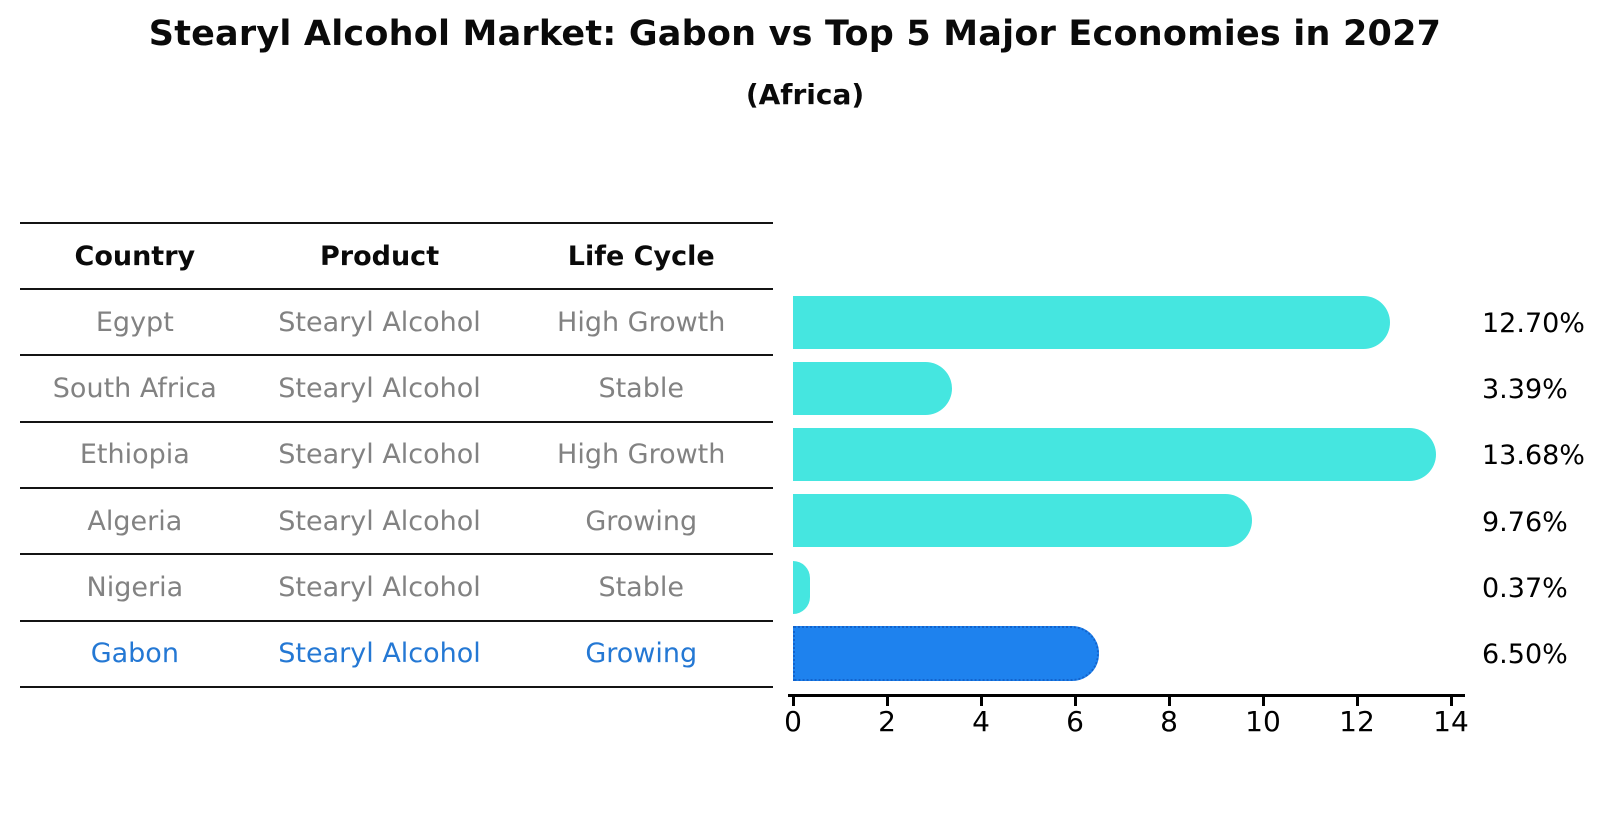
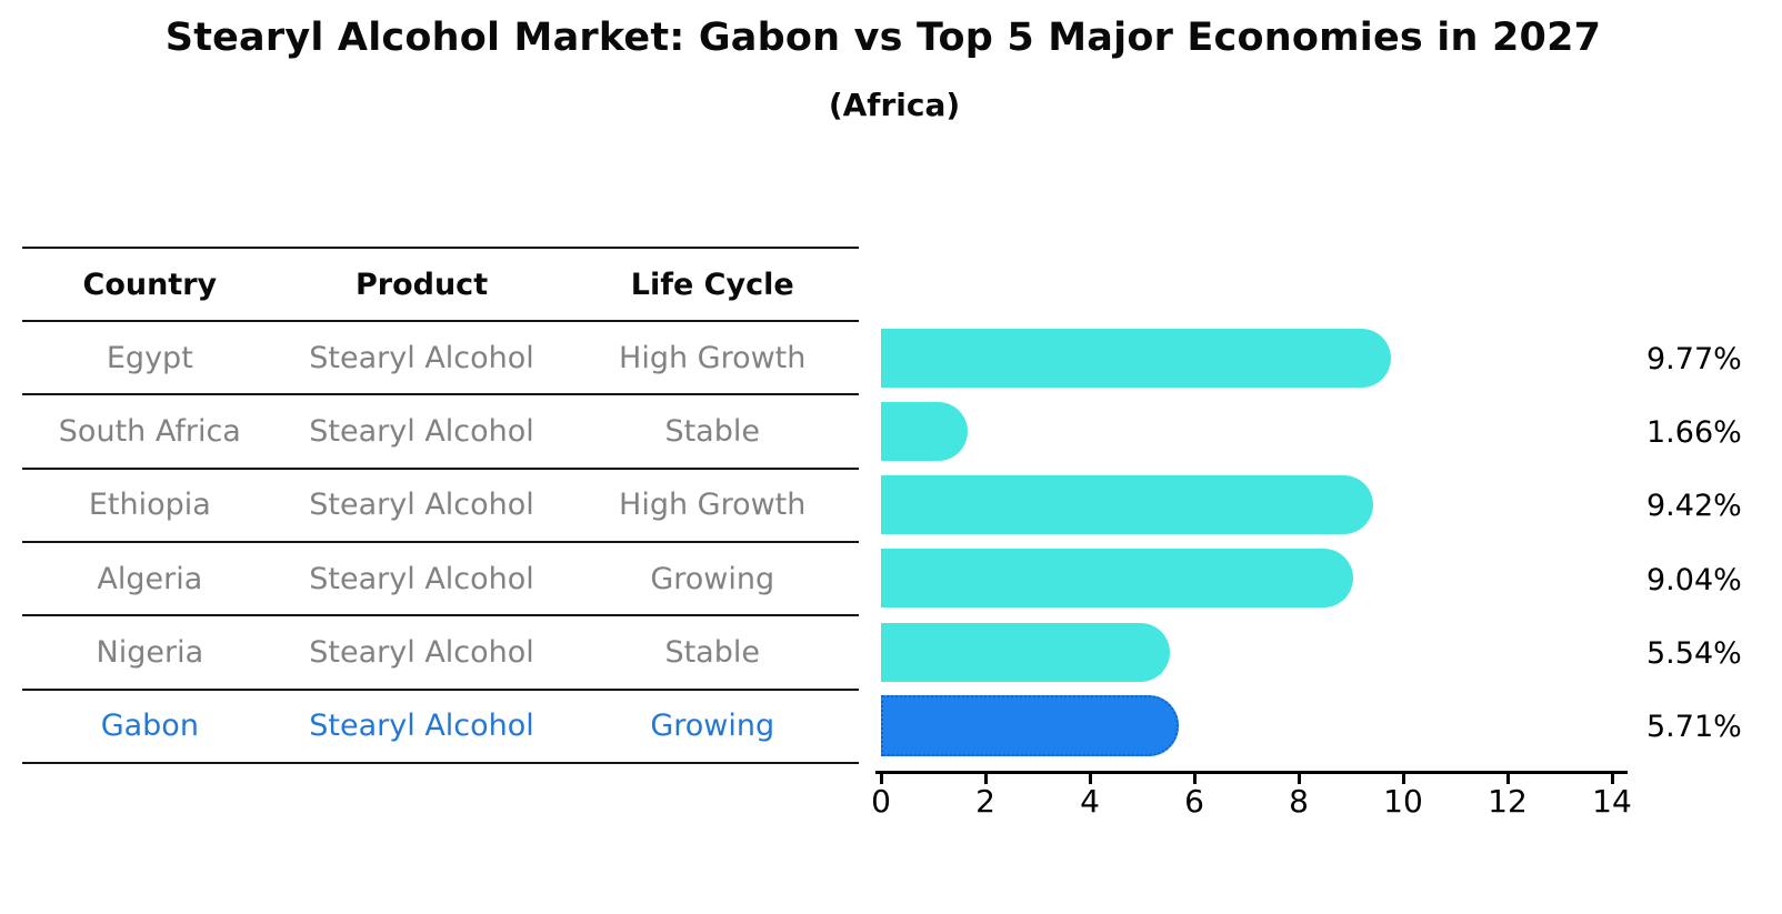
Egypt: 12.70% -> 9.77%
South Africa: 3.39% -> 1.66%
Ethiopia: 13.68% -> 9.42%
Algeria: 9.76% -> 9.04%
Nigeria: 0.37% -> 5.54%
Gabon: 6.50% -> 5.71%
